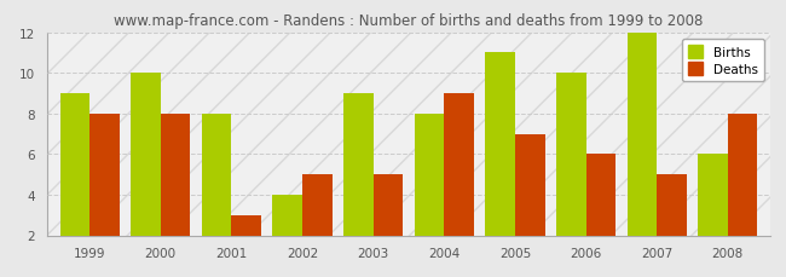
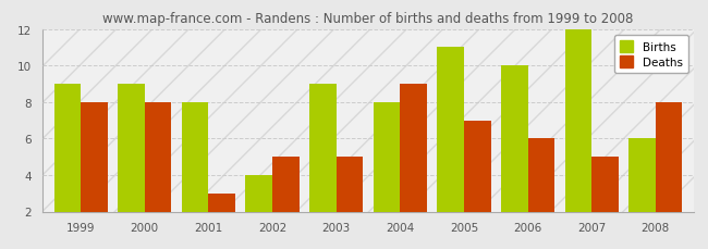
Births/2000: 10 -> 9
